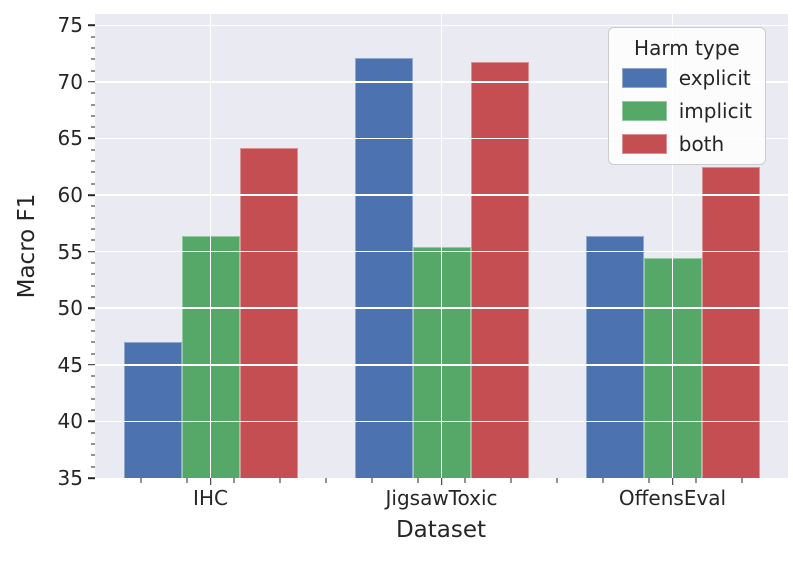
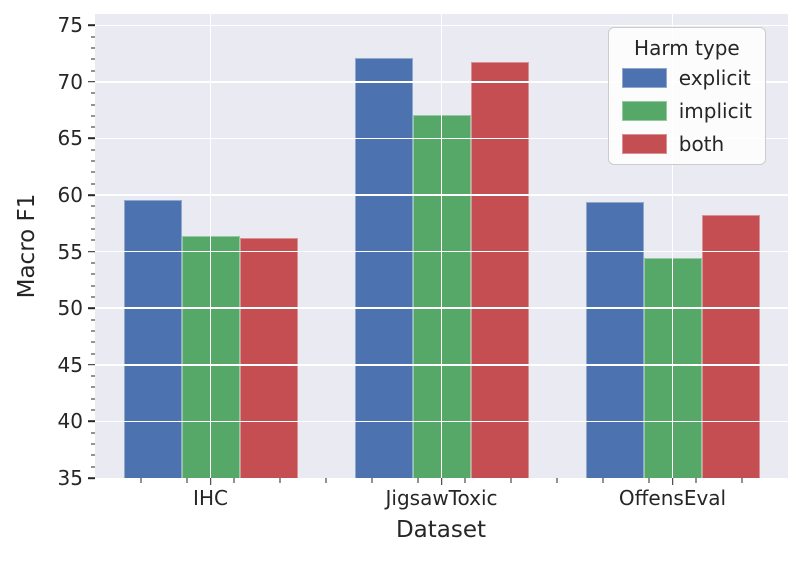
explicit/IHC: 47.0 -> 59.6
both/IHC: 64.2 -> 56.2
implicit/JigsawToxic: 55.4 -> 67.1
explicit/OffensEval: 56.4 -> 59.4
both/OffensEval: 62.5 -> 58.2
